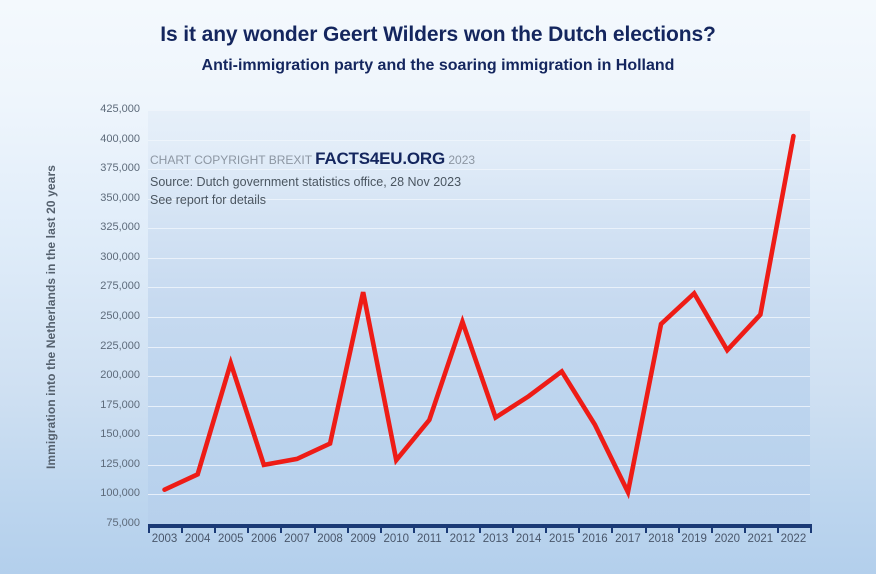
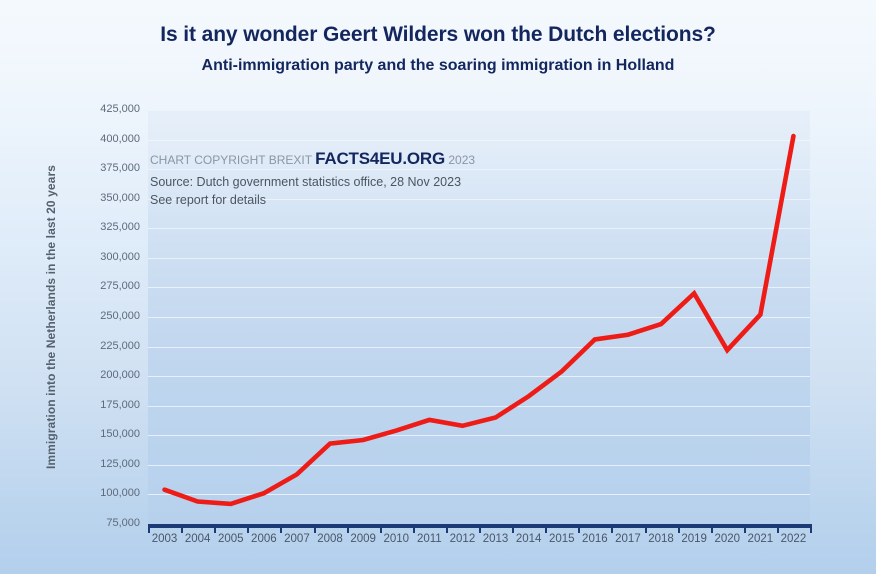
2004: 117000 -> 94000
2005: 211000 -> 92000
2006: 125000 -> 101000
2007: 130000 -> 117000
2009: 271000 -> 146000
2010: 129000 -> 154000
2012: 246000 -> 158000
2016: 159000 -> 231000
2017: 102000 -> 235000
